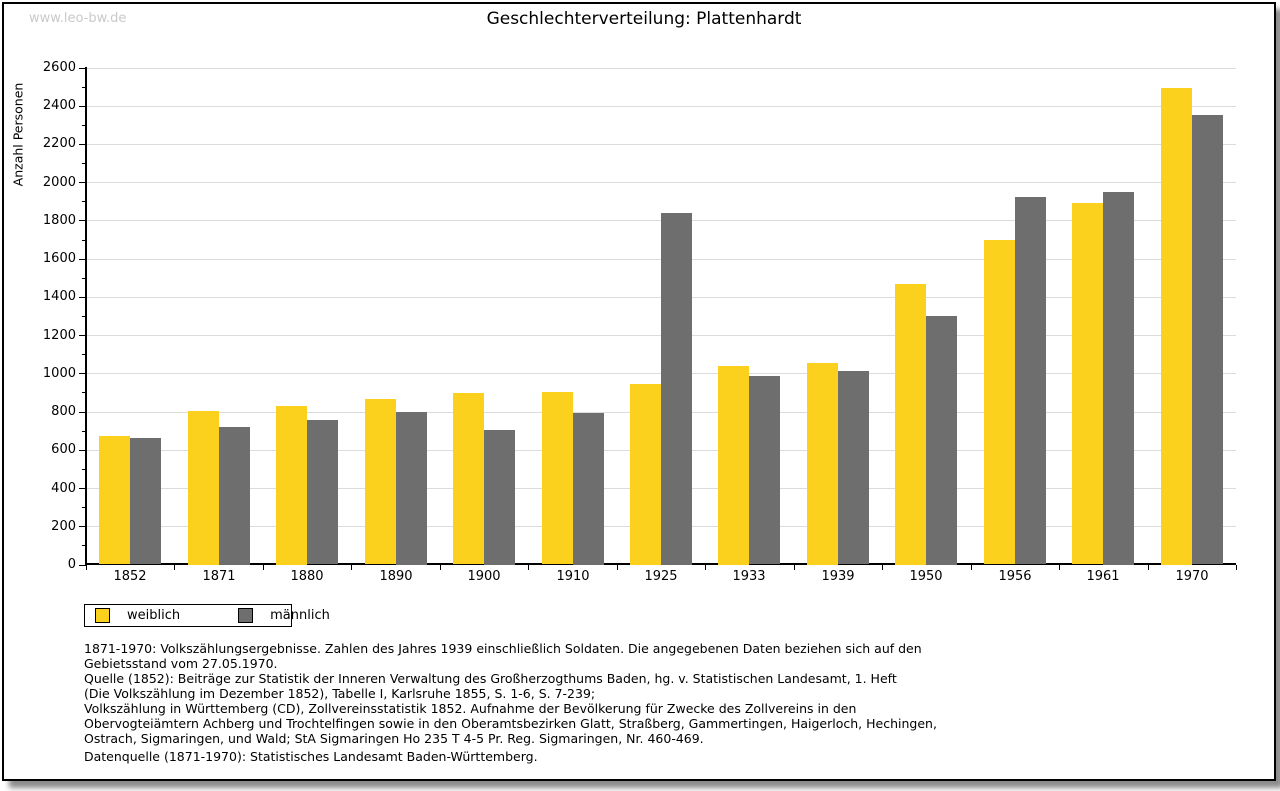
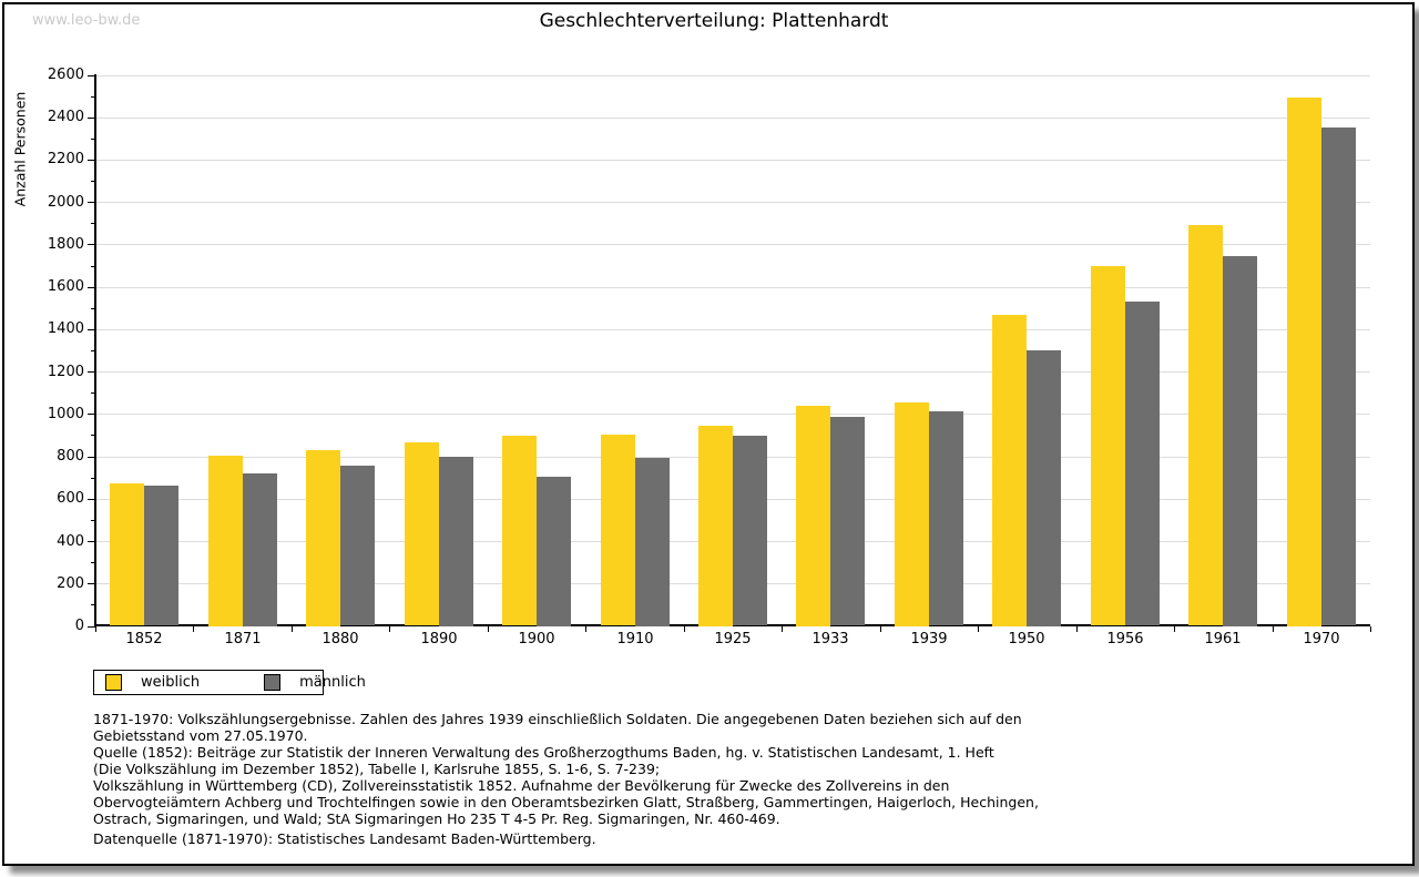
männlich/1925: 1840 -> 900
männlich/1956: 1920 -> 1530
männlich/1961: 1950 -> 1740
